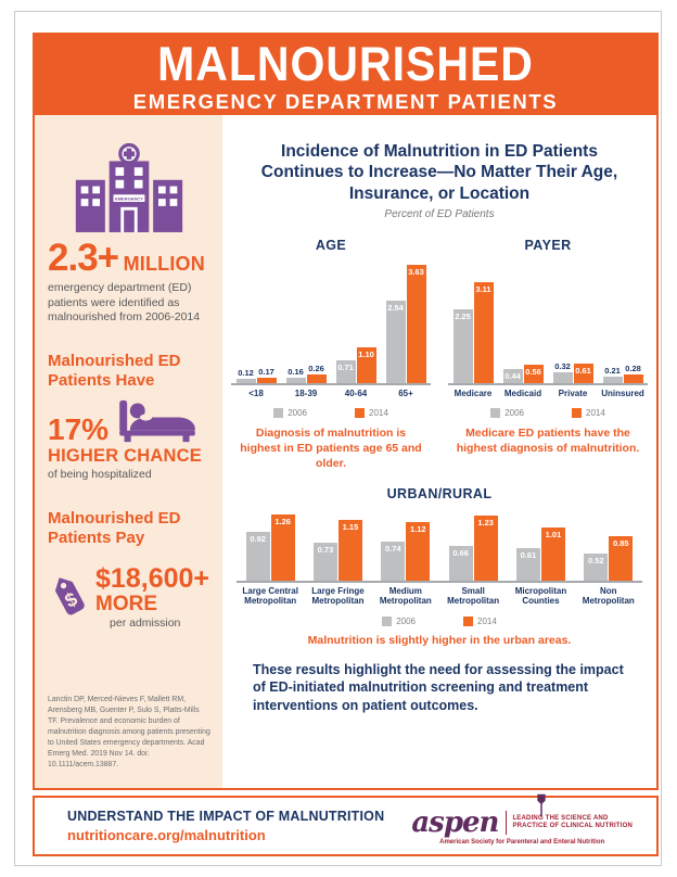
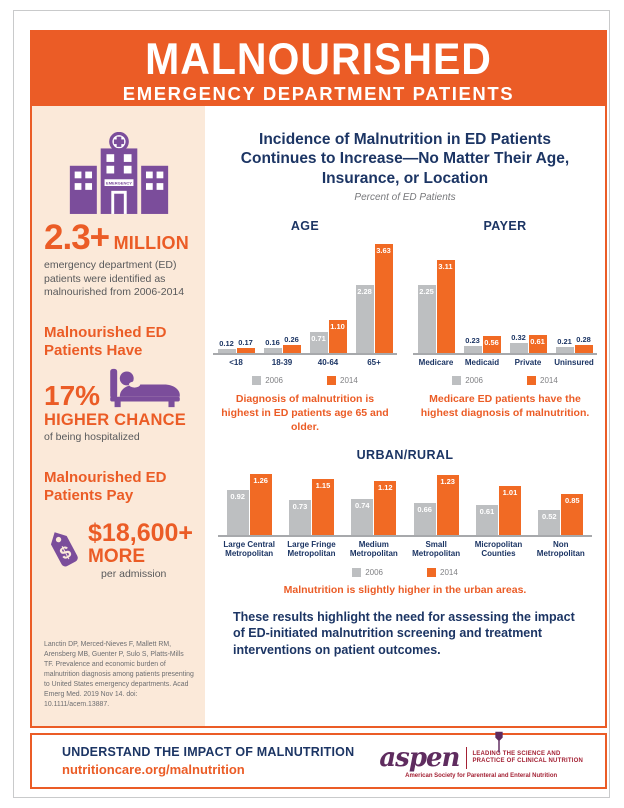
AGE/2006/65+: 2.54 -> 2.28
PAYER/2006/Medicaid: 0.44 -> 0.23
